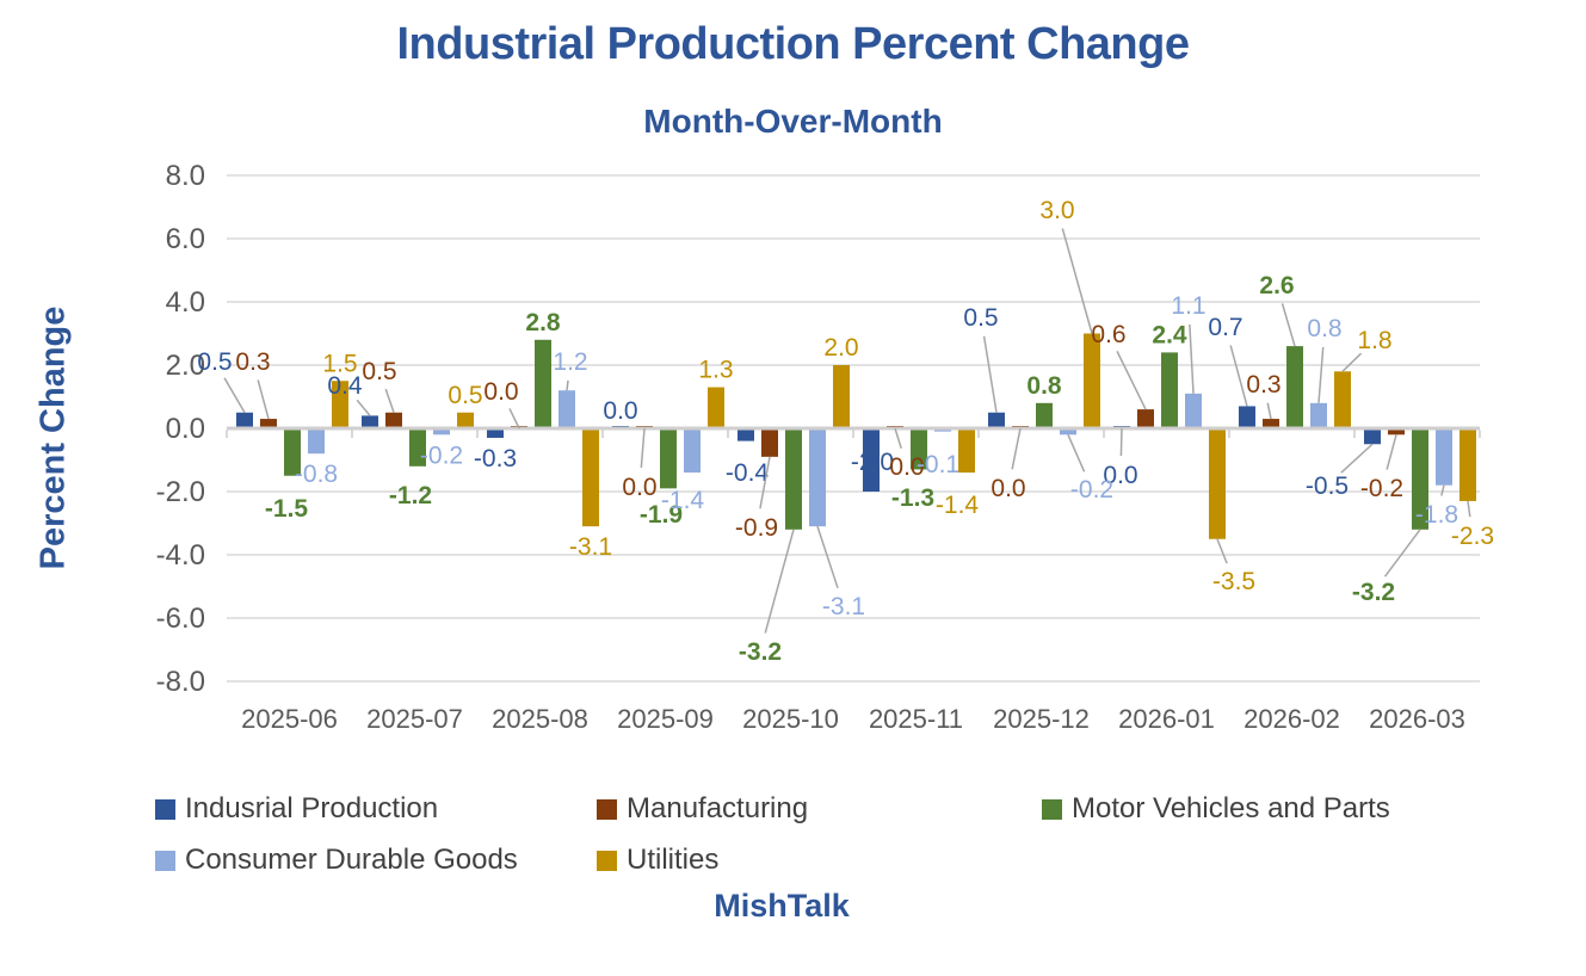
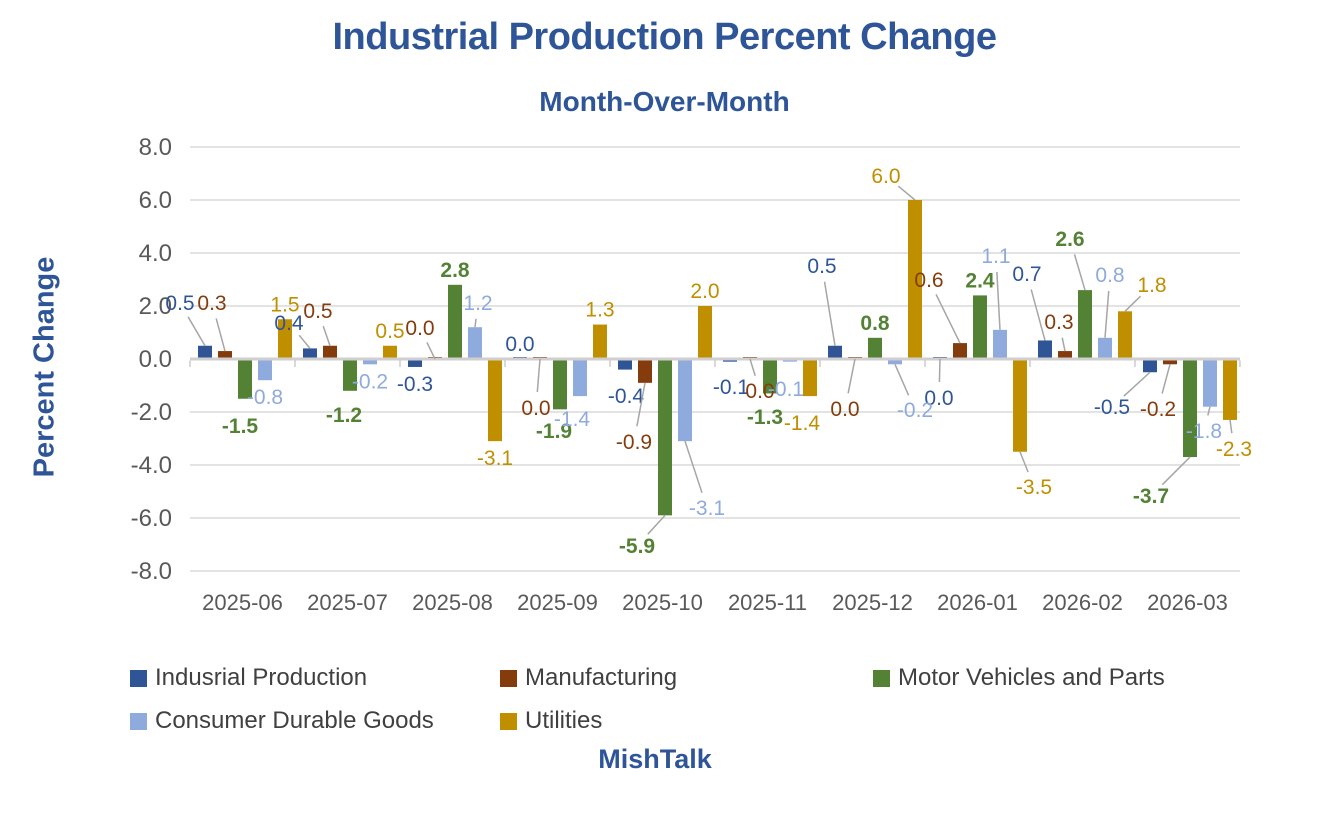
Motor Vehicles and Parts/2025-10: -3.2 -> -5.9
Indusrial Production/2025-11: -2.0 -> -0.1
Utilities/2025-12: 3.0 -> 6.0
Motor Vehicles and Parts/2026-03: -3.2 -> -3.7
